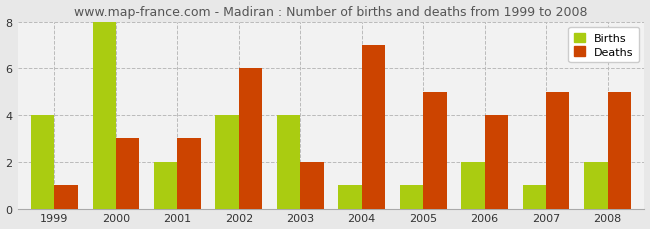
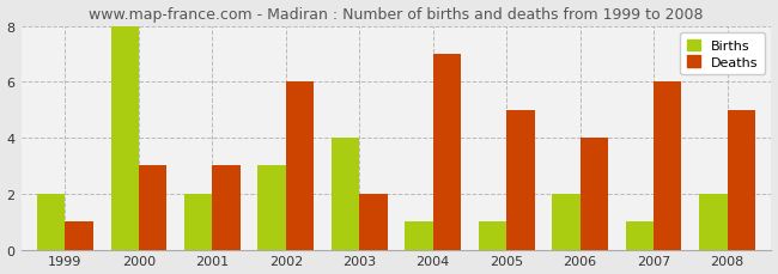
Births/1999: 4 -> 2
Births/2002: 4 -> 3
Deaths/2007: 5 -> 6
